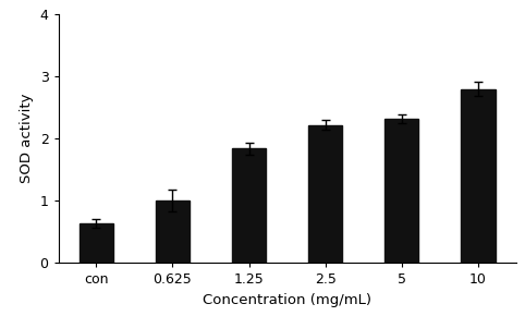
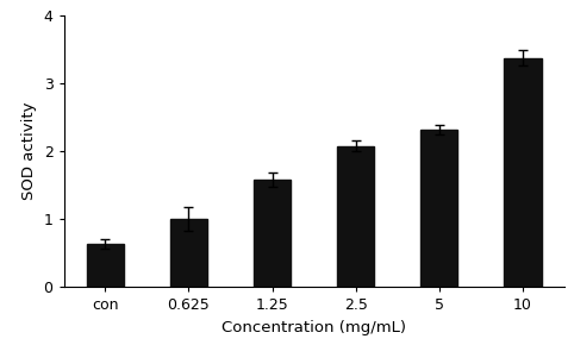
1.25: 1.84 -> 1.58
2.5: 2.22 -> 2.08
10: 2.80 -> 3.38
